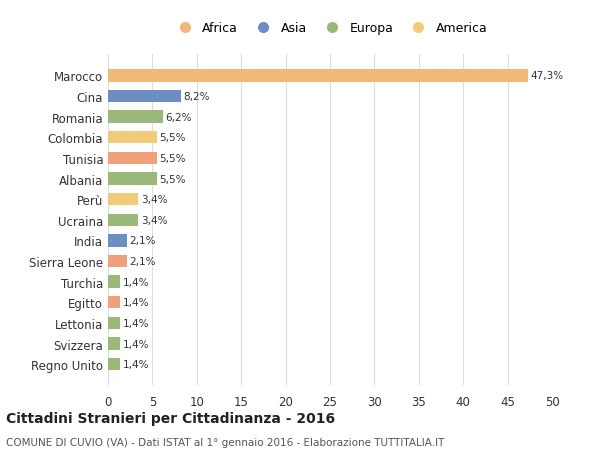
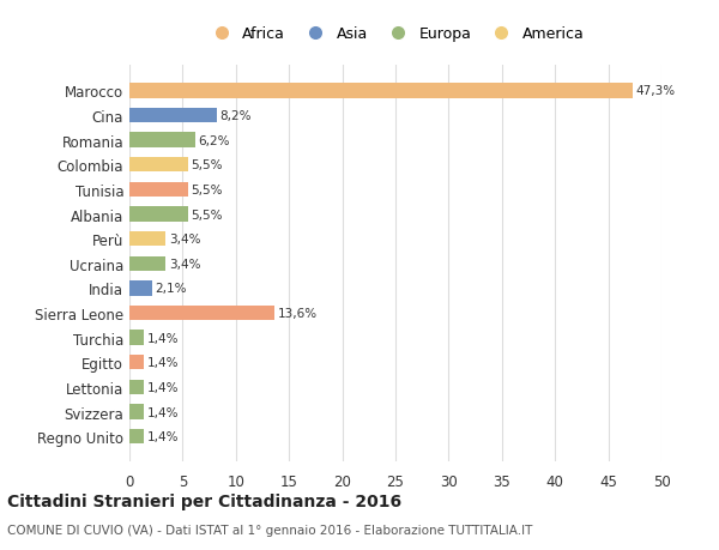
Sierra Leone: 2,1% -> 13,6%
